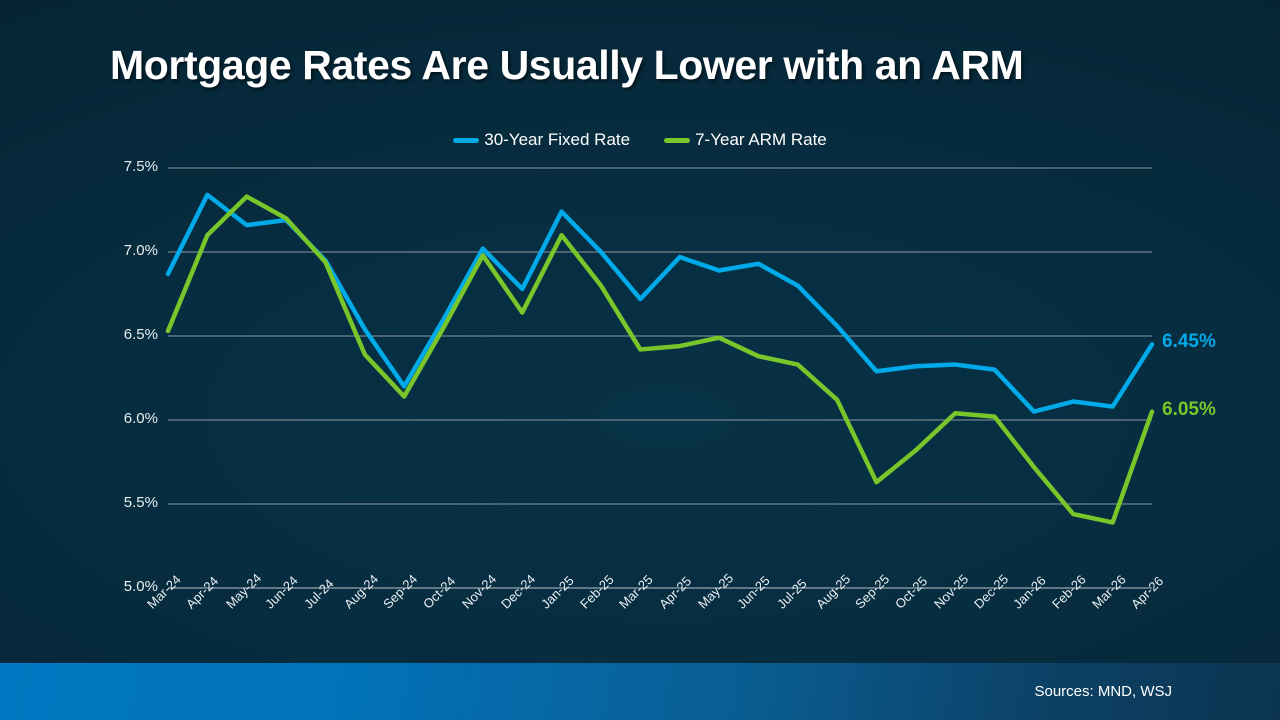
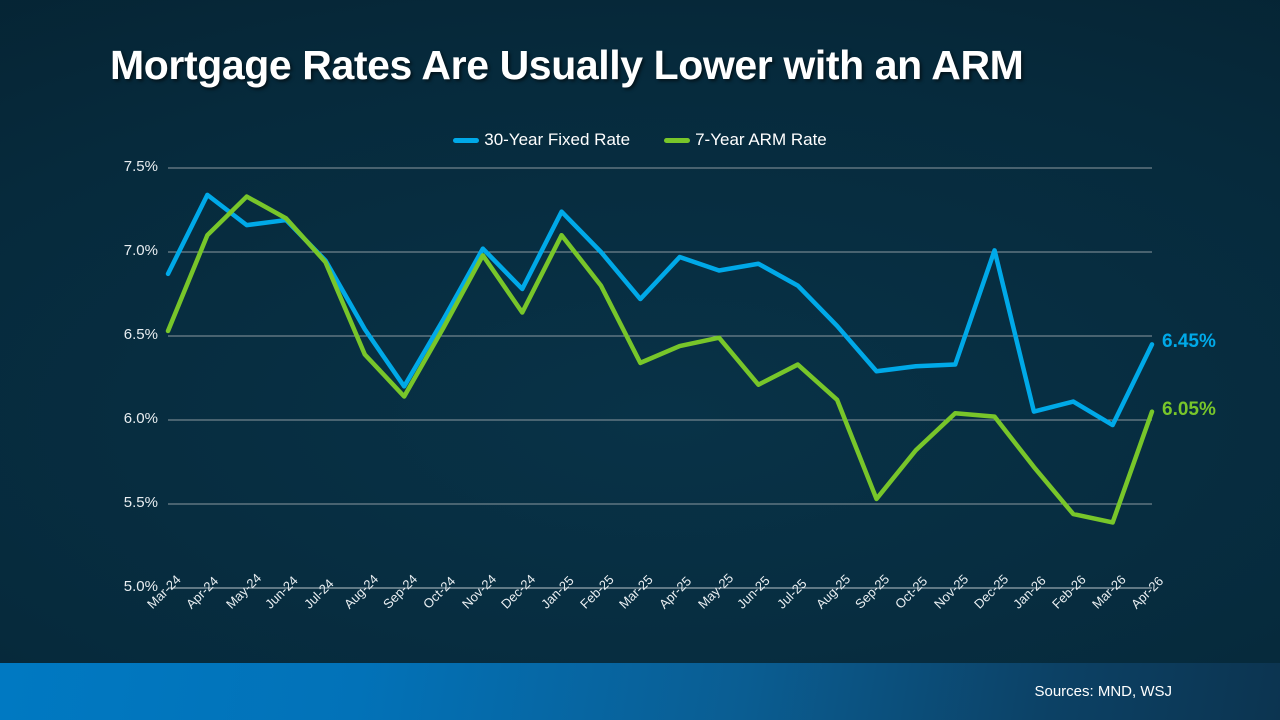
7-Year ARM Rate/Mar-25: 6.42% -> 6.34%
7-Year ARM Rate/Jun-25: 6.38% -> 6.21%
7-Year ARM Rate/Sep-25: 5.63% -> 5.53%
30-Year Fixed Rate/Dec-25: 6.30% -> 7.01%
30-Year Fixed Rate/Mar-26: 6.08% -> 5.97%
